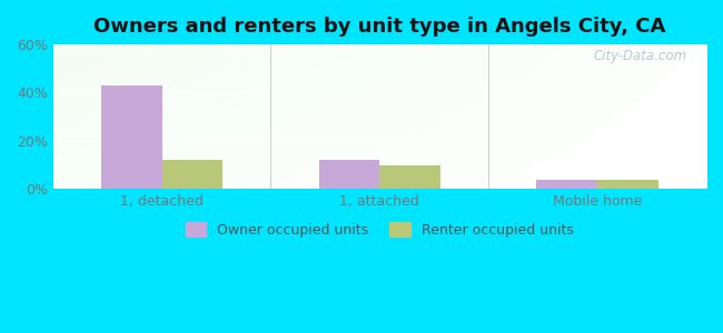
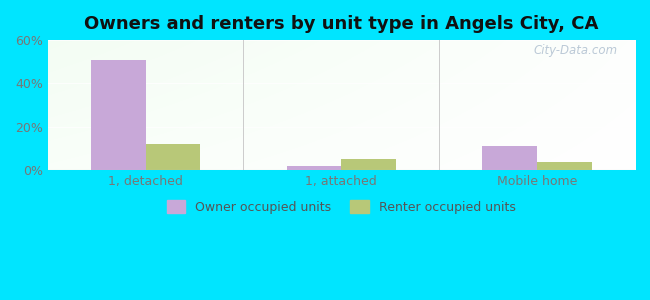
Owner occupied units/1, detached: 43% -> 51%
Owner occupied units/1, attached: 12% -> 2%
Renter occupied units/1, attached: 10% -> 5%
Owner occupied units/Mobile home: 4% -> 11%
